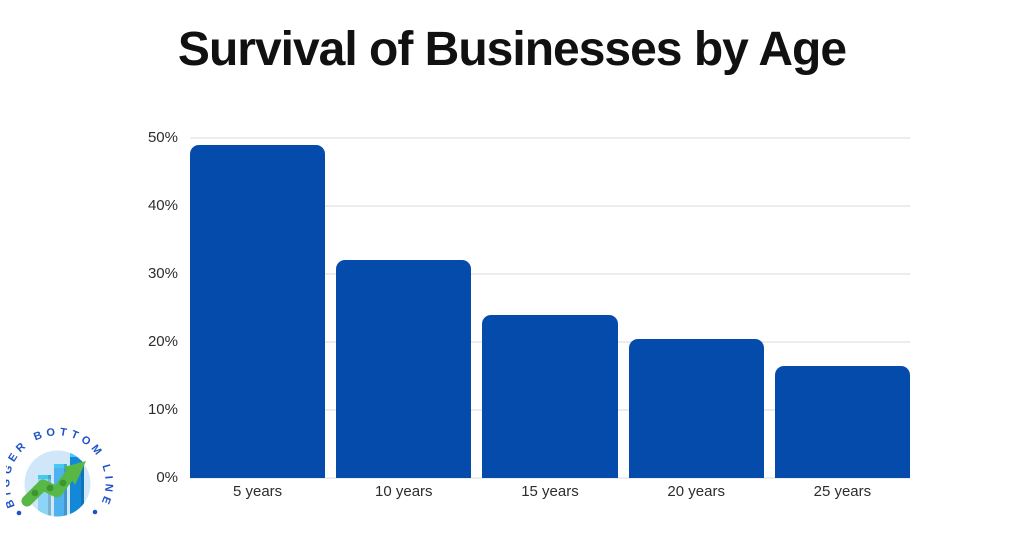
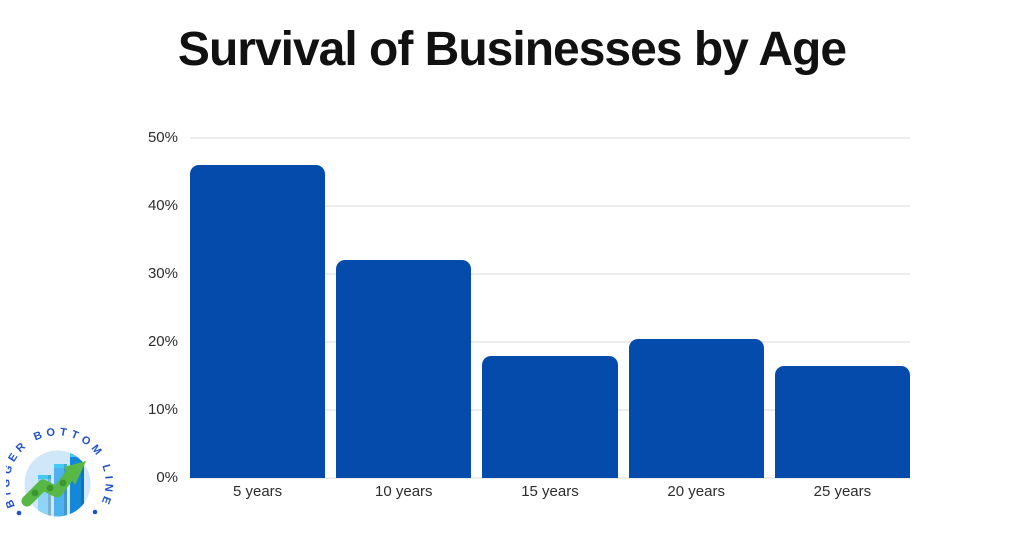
5 years: 49% -> 46%
15 years: 24% -> 18%
